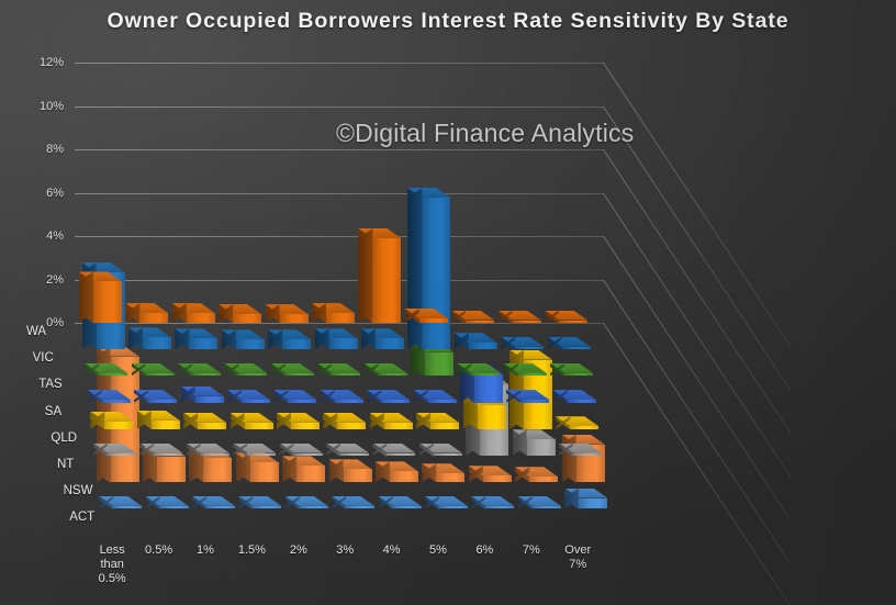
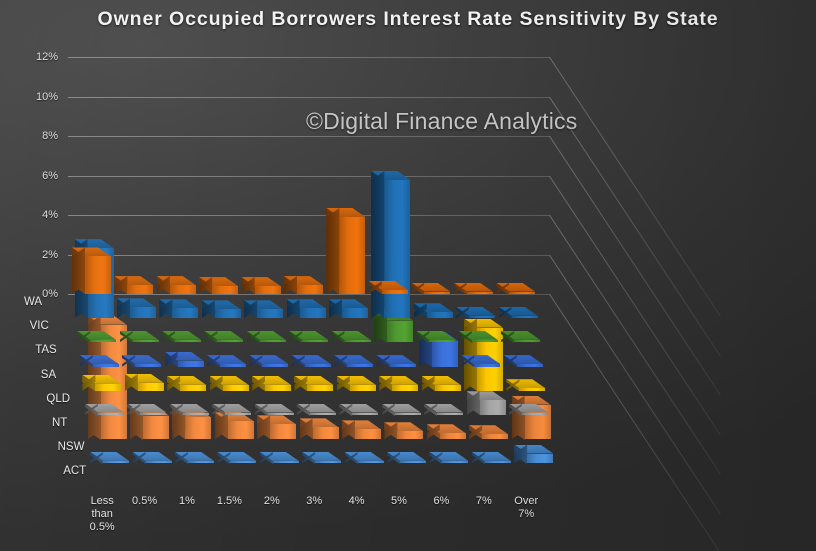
QLD/6%: 1.1% -> 0.3%
NT/6%: 3.3% -> 0.1%
